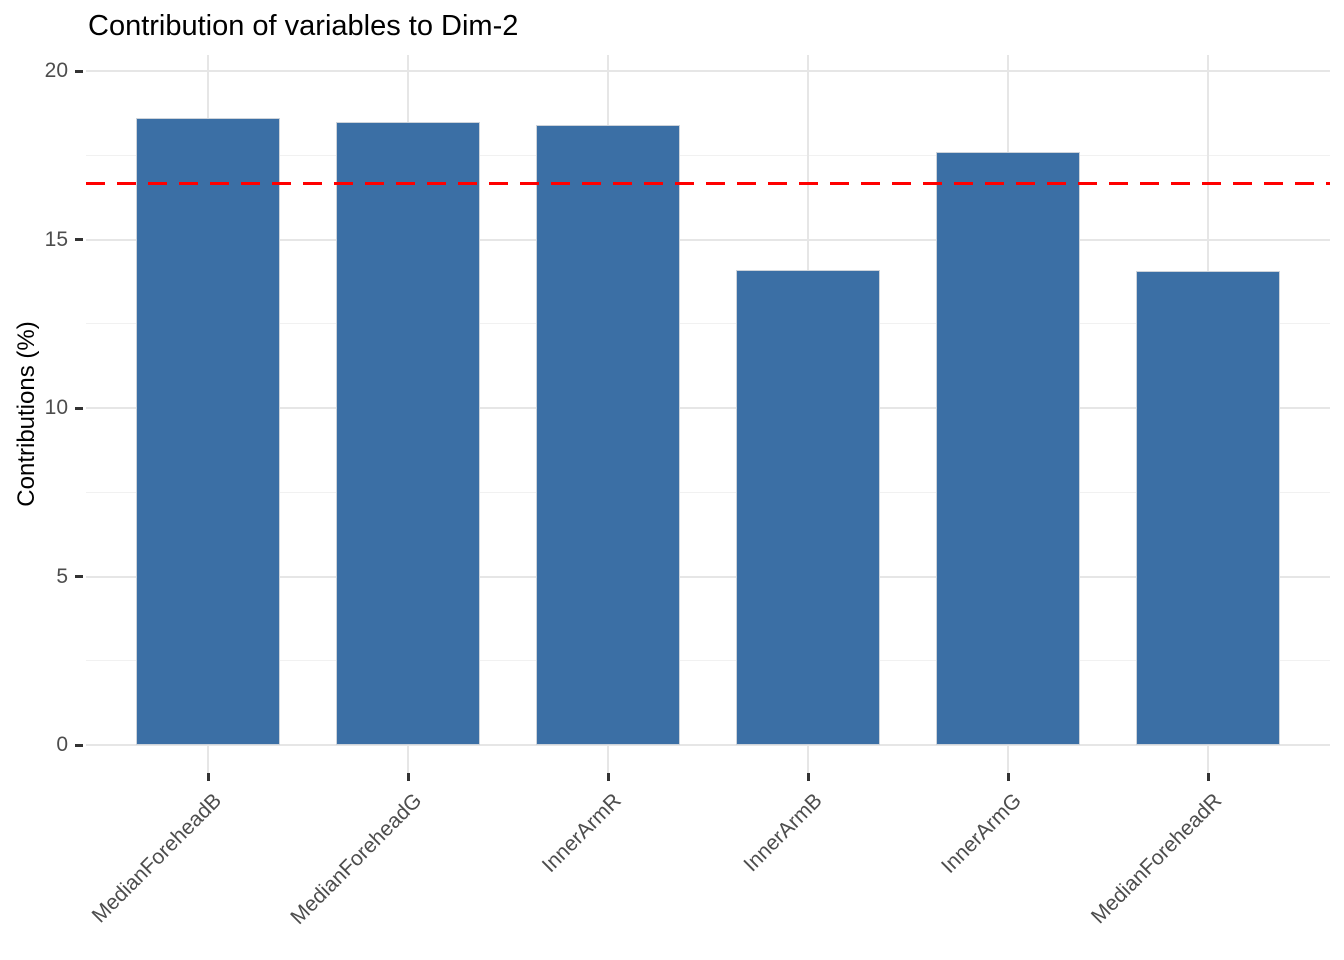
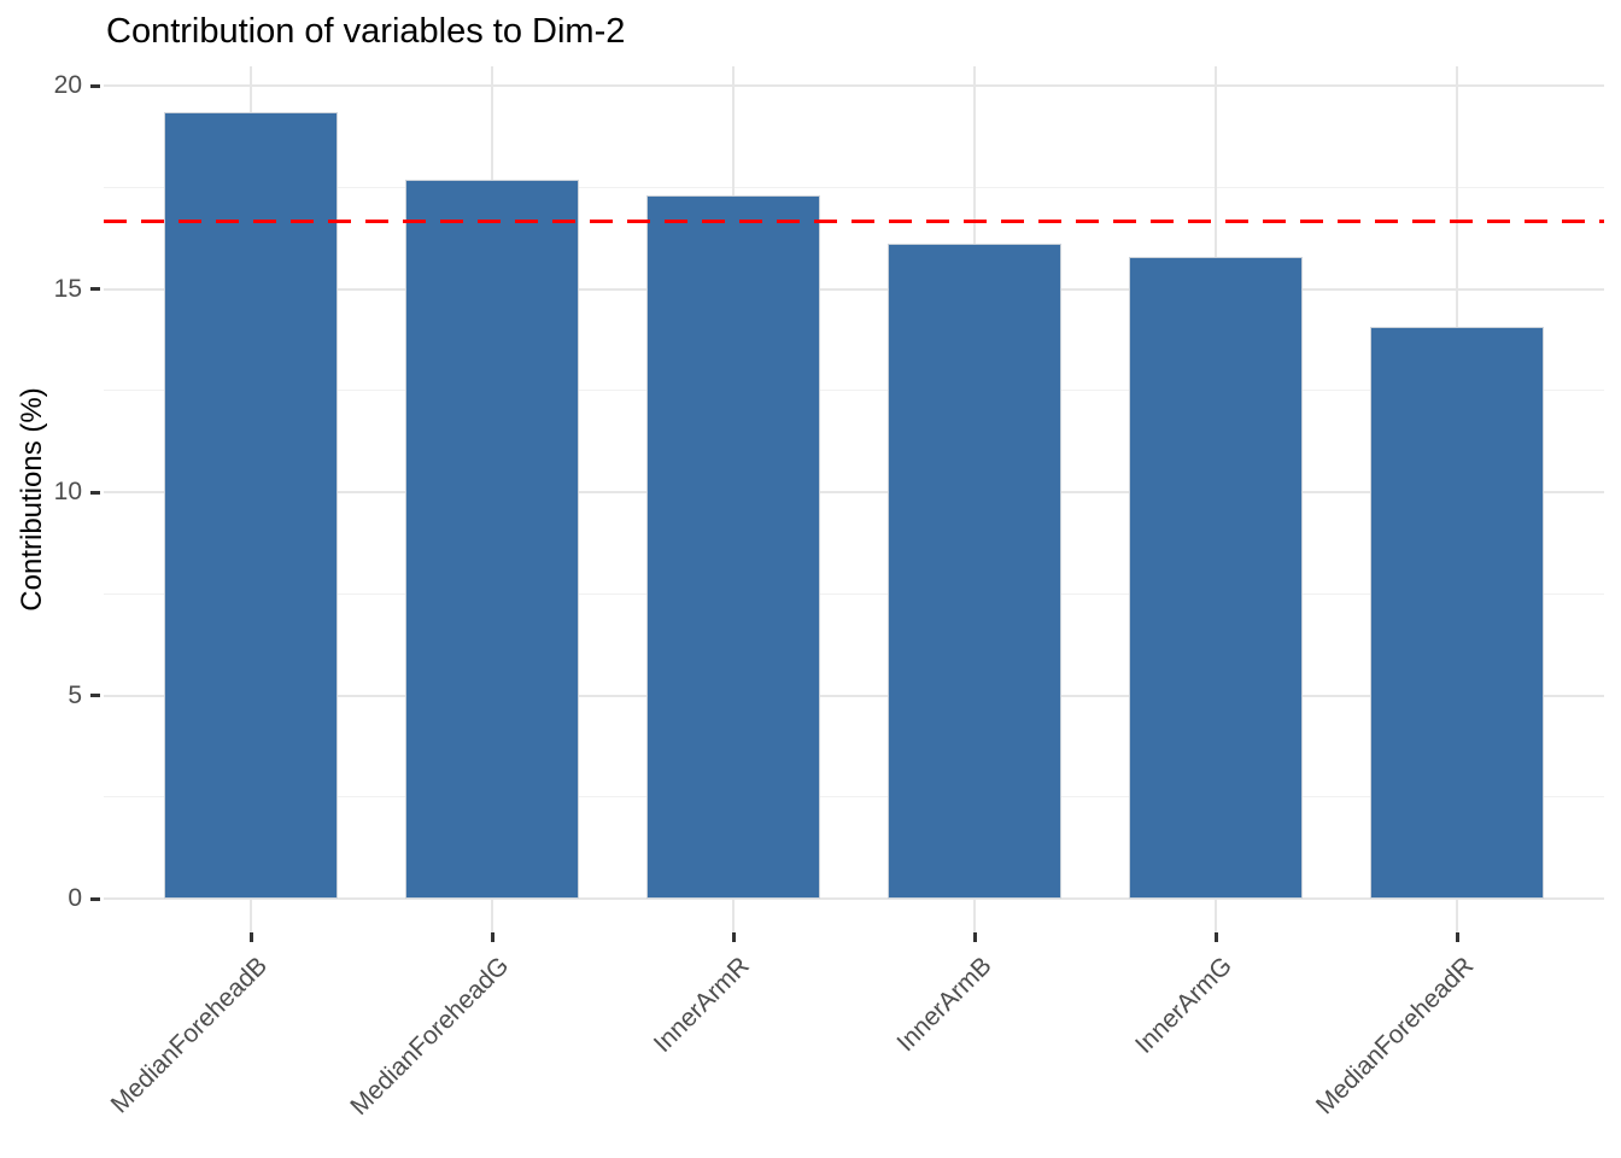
MedianForeheadB: 18.6 -> 19.3
MedianForeheadG: 18.5 -> 17.7
InnerArmR: 18.4 -> 17.3
InnerArmB: 14.1 -> 16.1
InnerArmG: 17.6 -> 15.8
